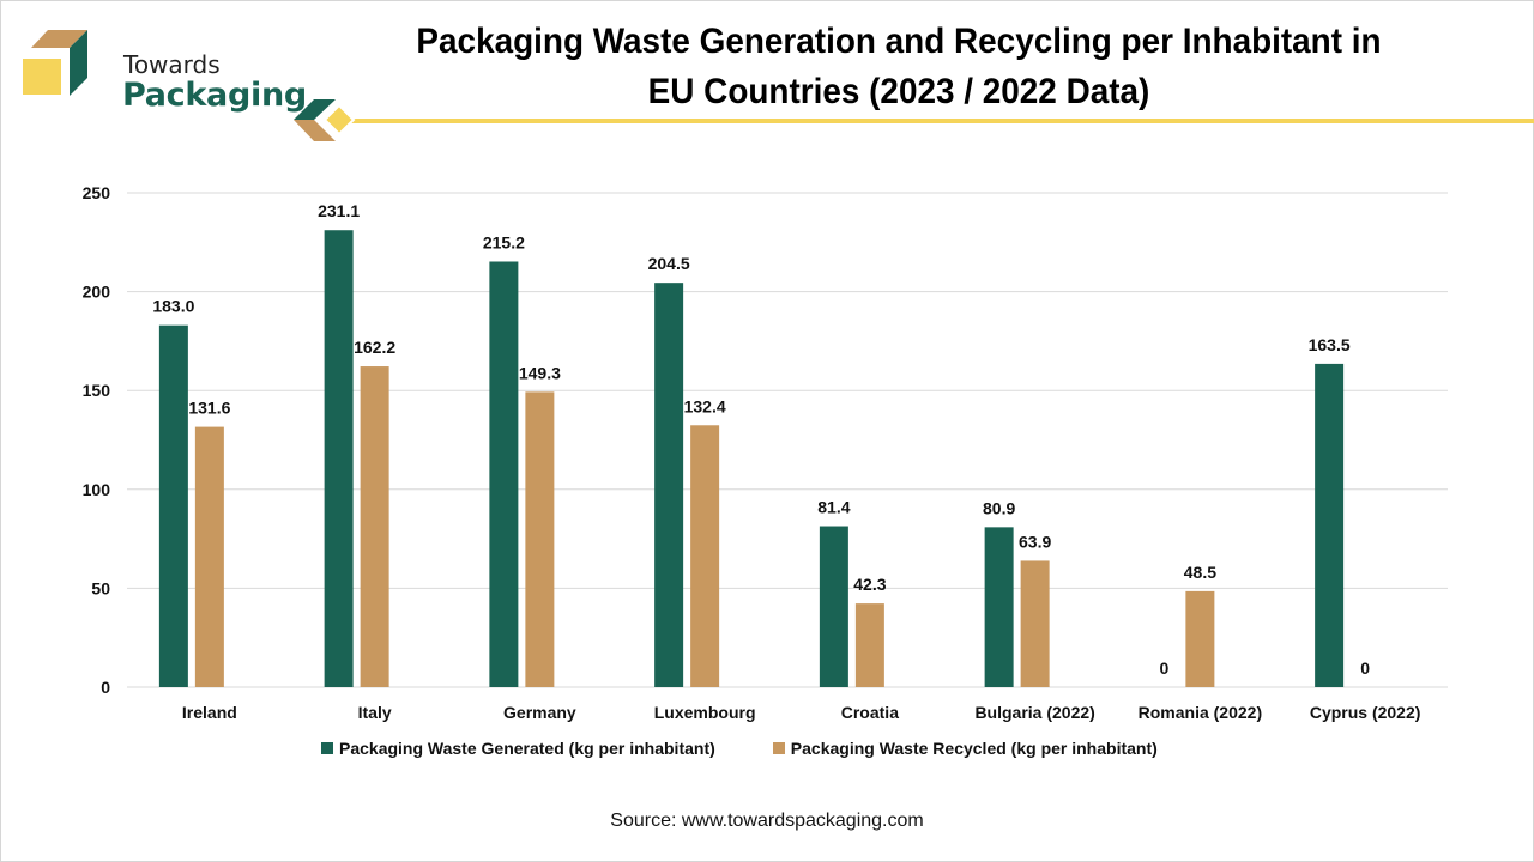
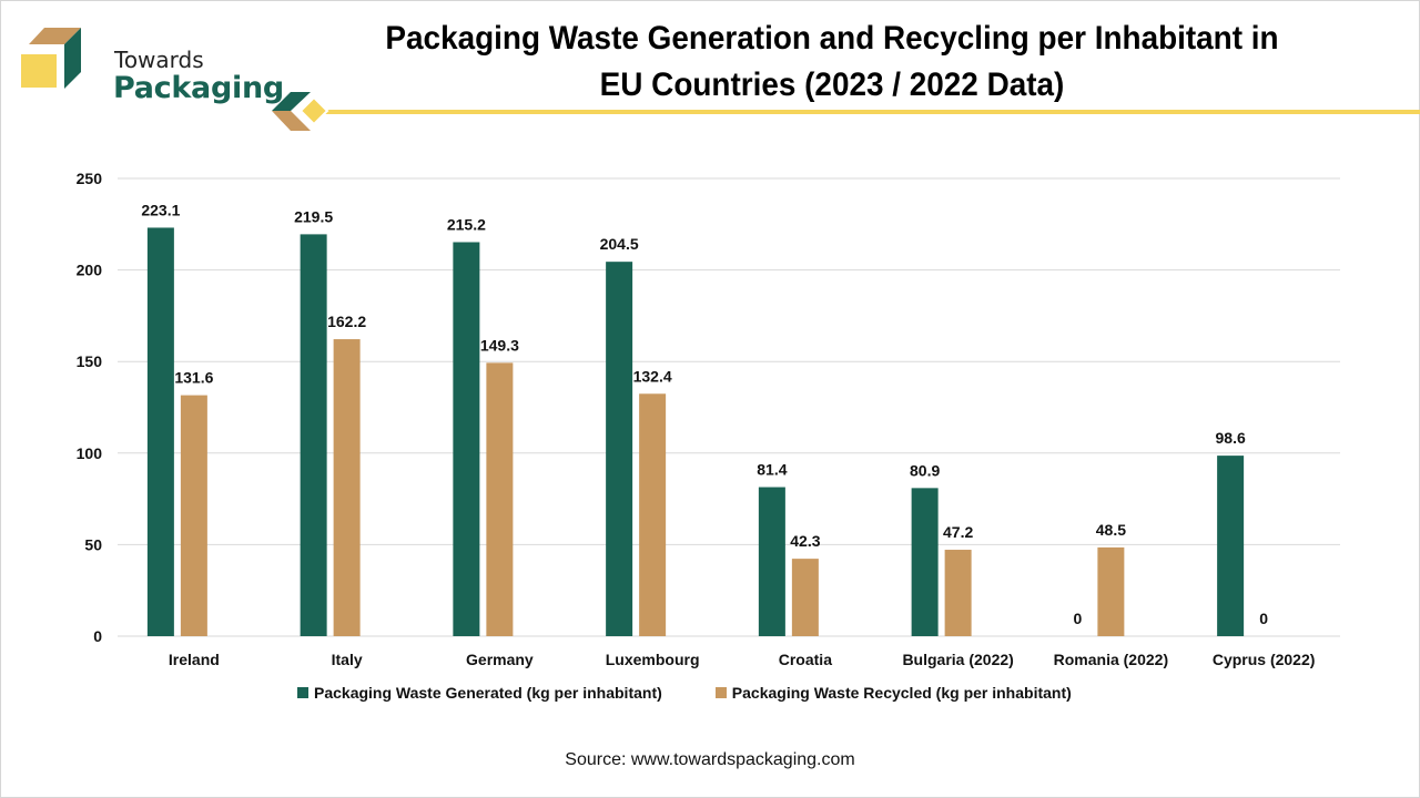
Packaging Waste Generated (kg per inhabitant)/Ireland: 183.0 -> 223.1
Packaging Waste Generated (kg per inhabitant)/Italy: 231.1 -> 219.5
Packaging Waste Recycled (kg per inhabitant)/Bulgaria (2022): 63.9 -> 47.2
Packaging Waste Generated (kg per inhabitant)/Cyprus (2022): 163.5 -> 98.6
